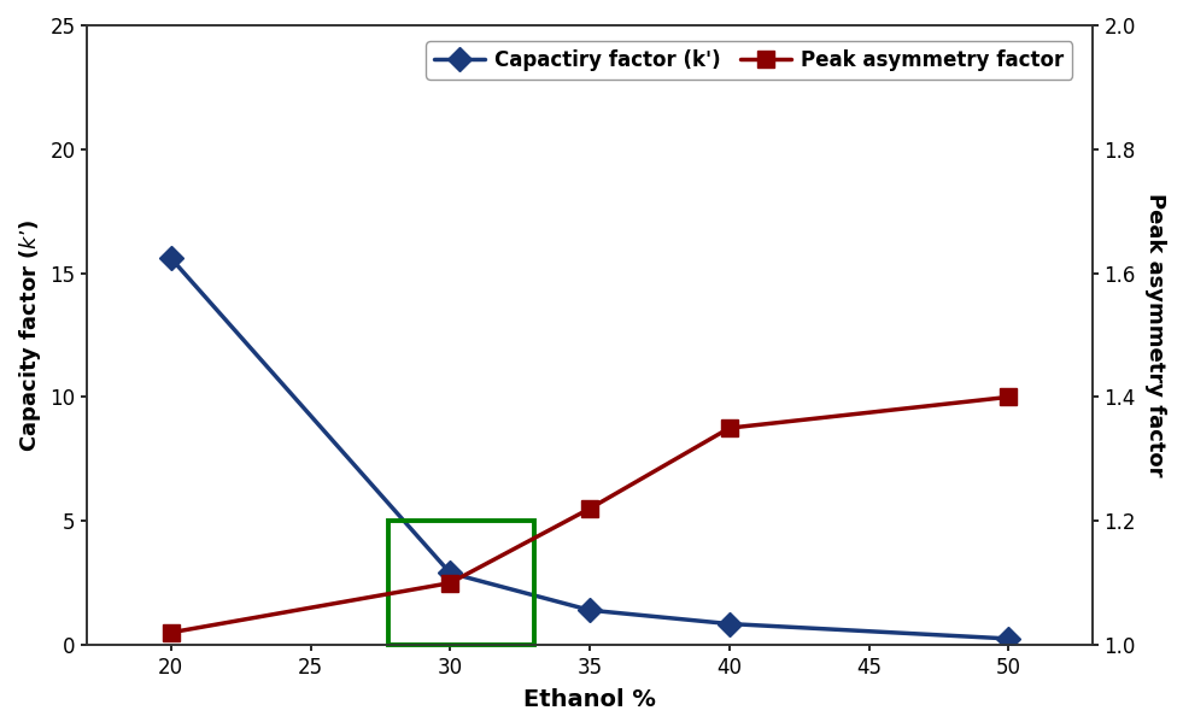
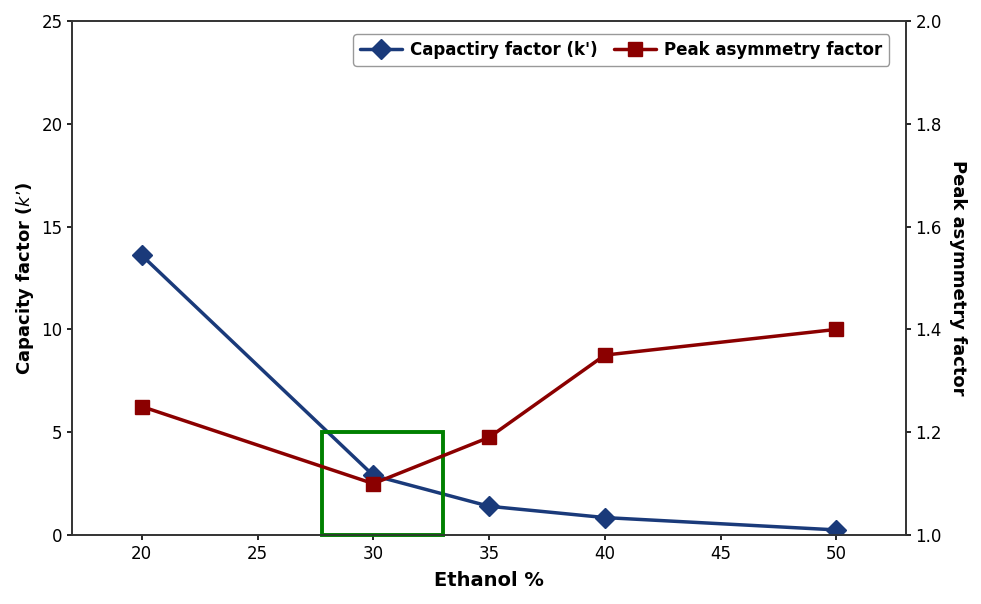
Capactiry factor (k')/20: 15.60 -> 13.60
Peak asymmetry factor/20: 1.02 -> 1.25
Peak asymmetry factor/35: 1.22 -> 1.19
